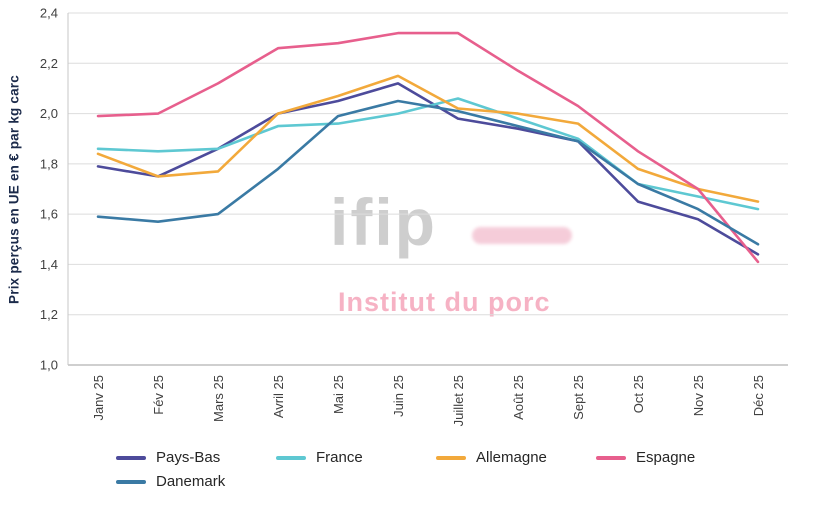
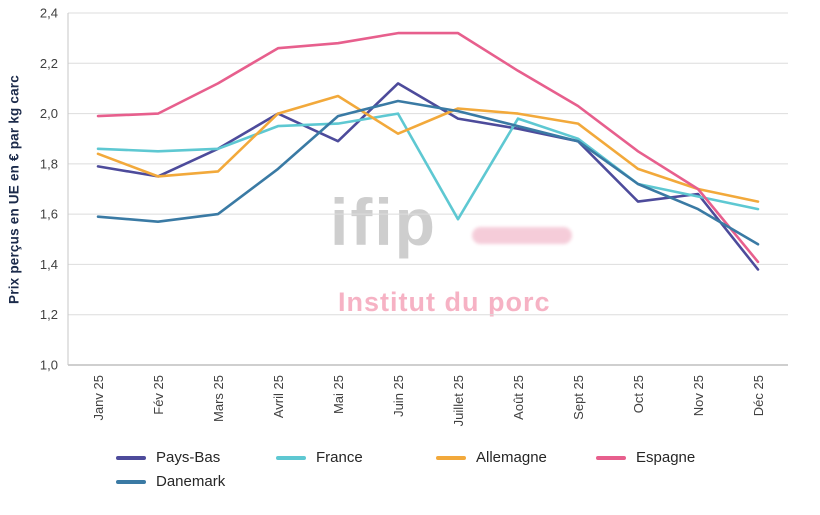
Pays-Bas/Mai 25: 2,05 -> 1,89
Allemagne/Juin 25: 2,15 -> 1,92
France/Juillet 25: 2,06 -> 1,58
Pays-Bas/Nov 25: 1,58 -> 1,68
Pays-Bas/Déc 25: 1,44 -> 1,38
